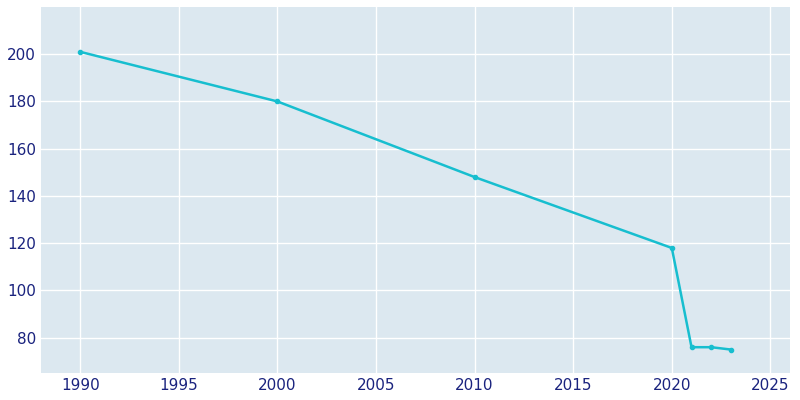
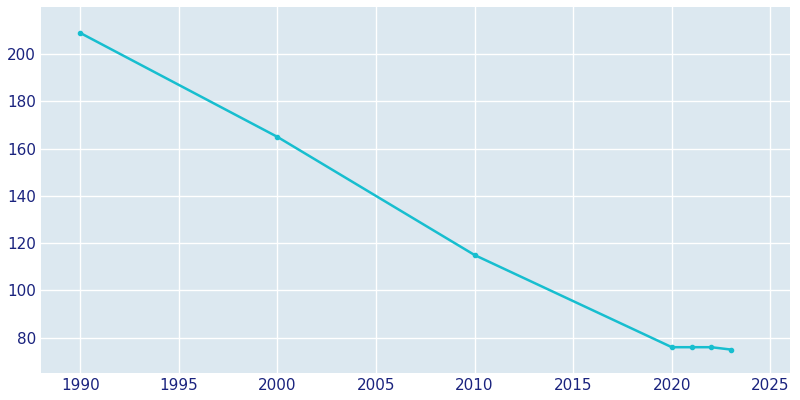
1990: 201 -> 209
2000: 180 -> 165
2010: 148 -> 115
2020: 118 -> 76
